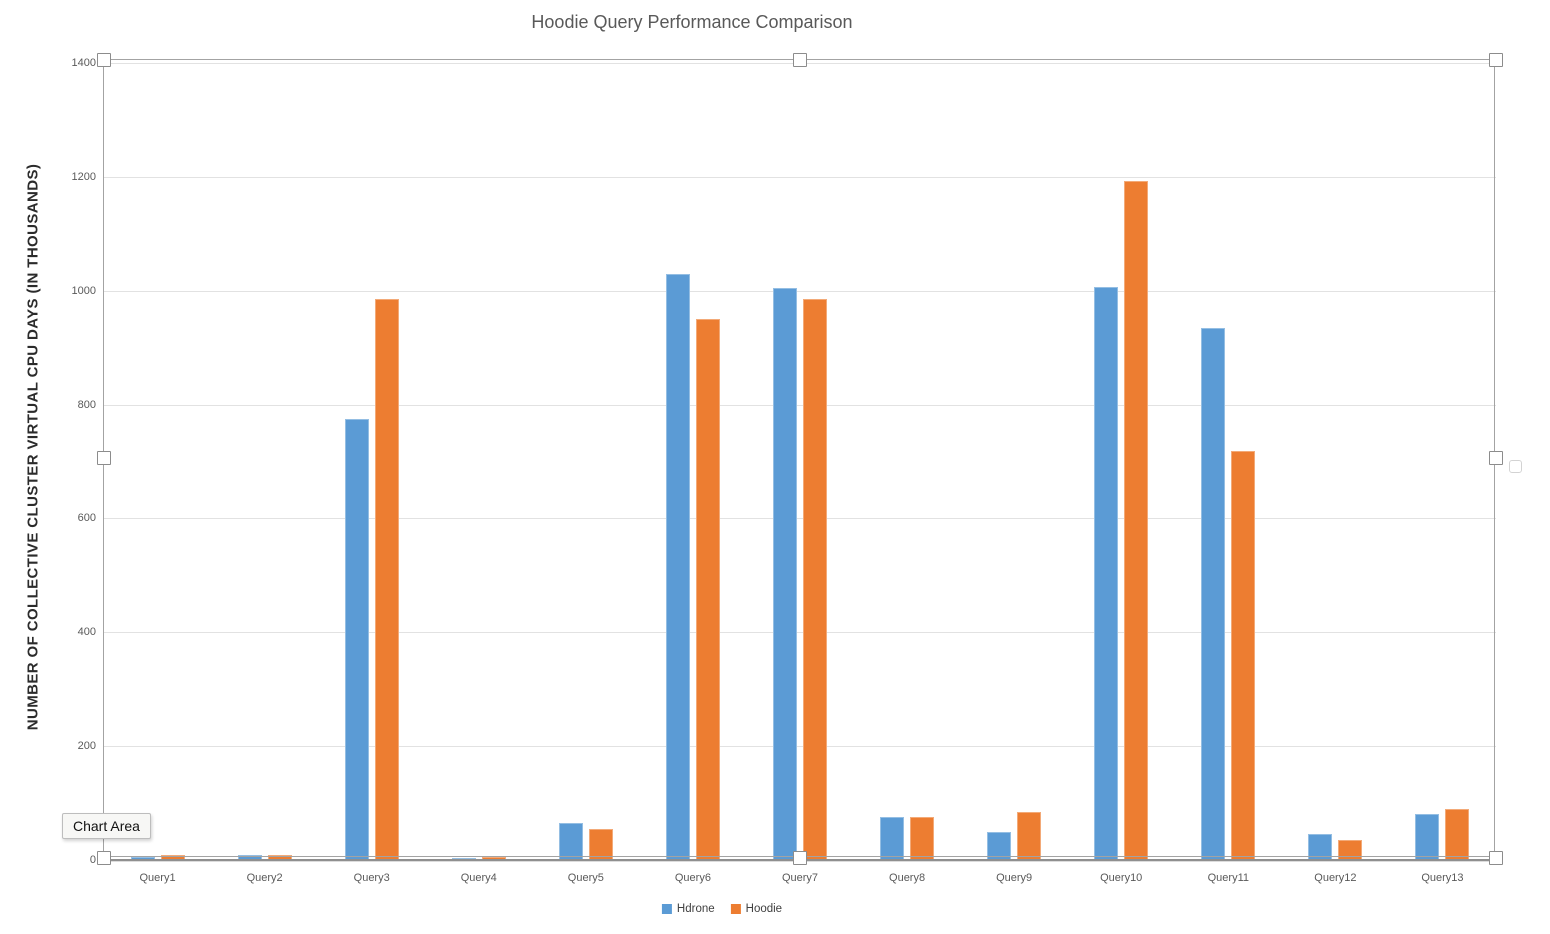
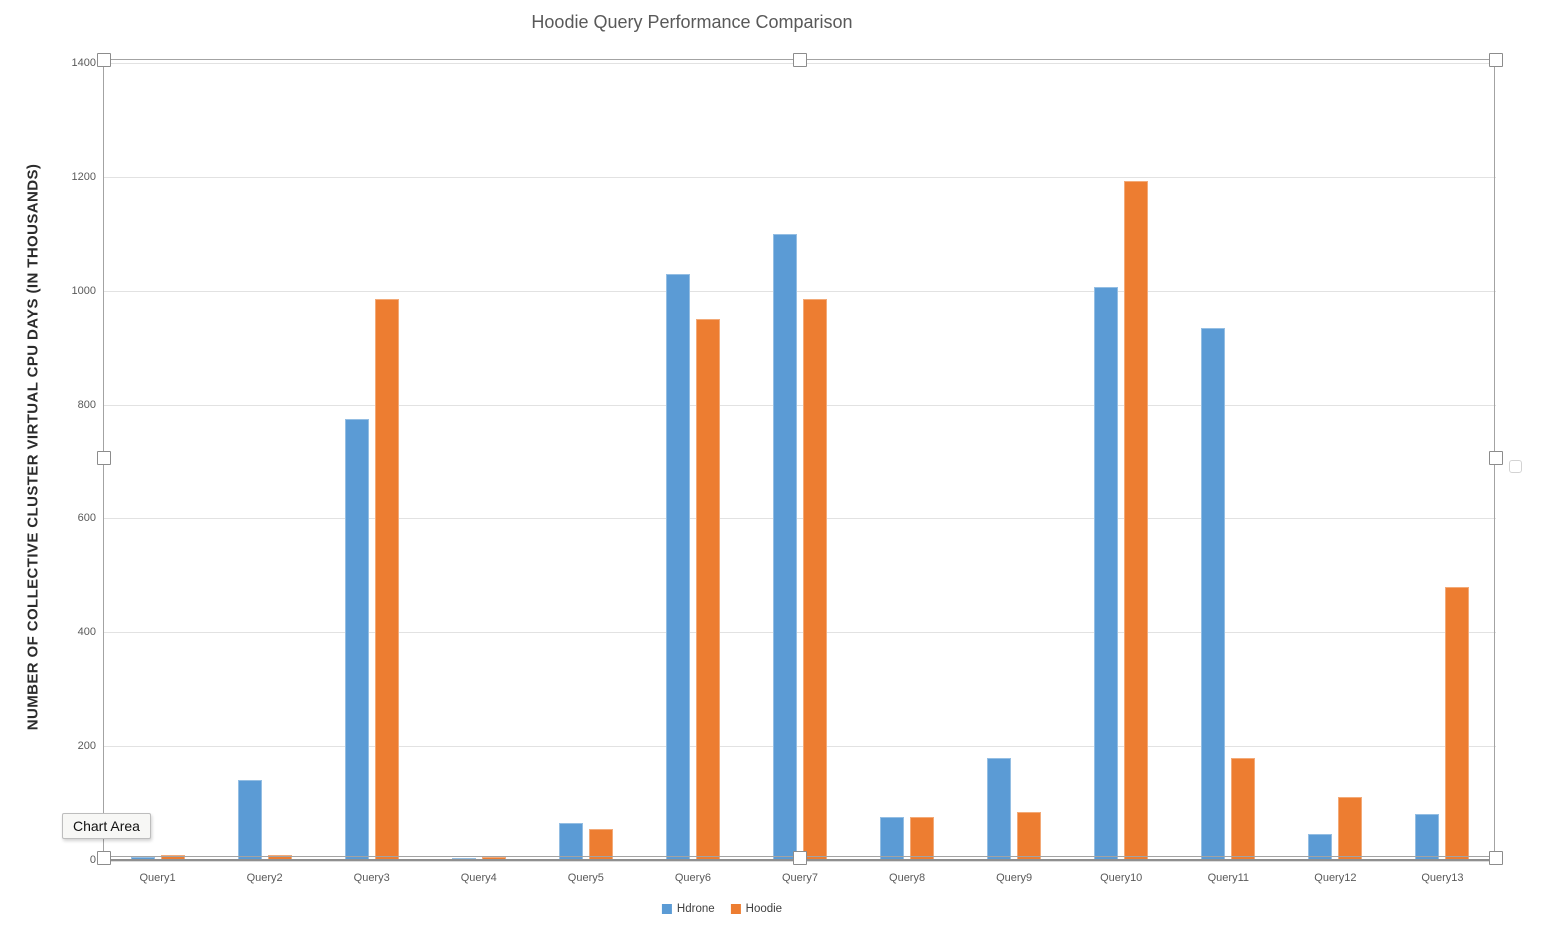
Hdrone/Query2: 10 -> 140
Hdrone/Query7: 1000 -> 1100
Hdrone/Query9: 50 -> 180
Hoodie/Query11: 720 -> 180
Hoodie/Query12: 40 -> 110
Hoodie/Query13: 90 -> 480
